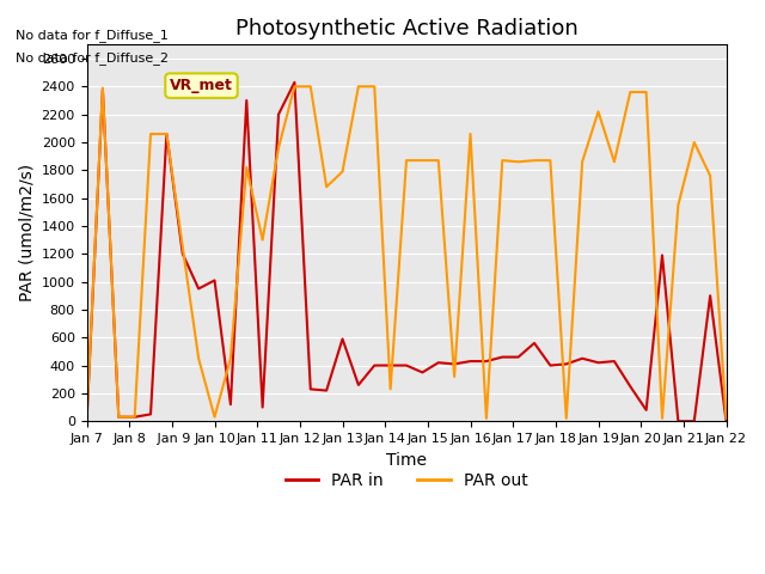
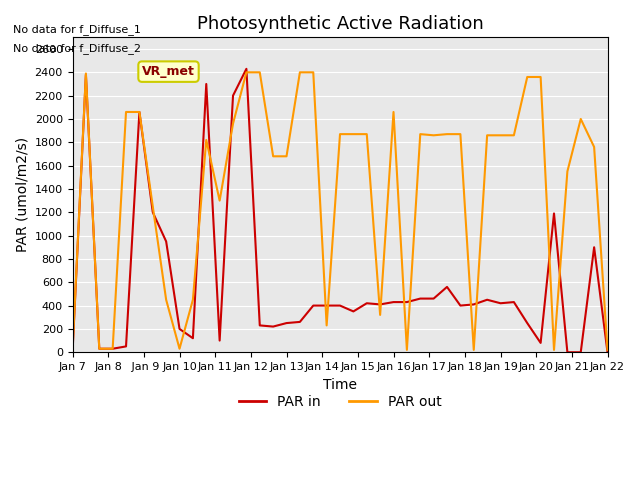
PAR in/Jan 10: 1010 -> 200
PAR in/Jan 13: 590 -> 250
PAR out/Jan 13: 1790 -> 1680
PAR out/Jan 19: 2220 -> 1860
